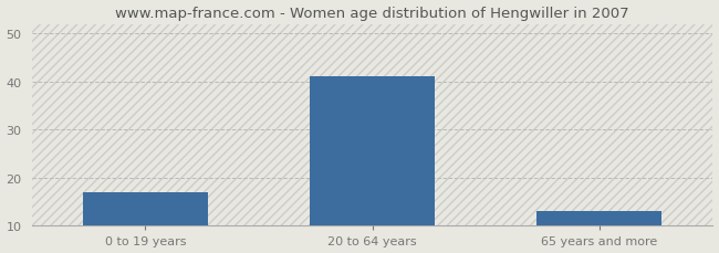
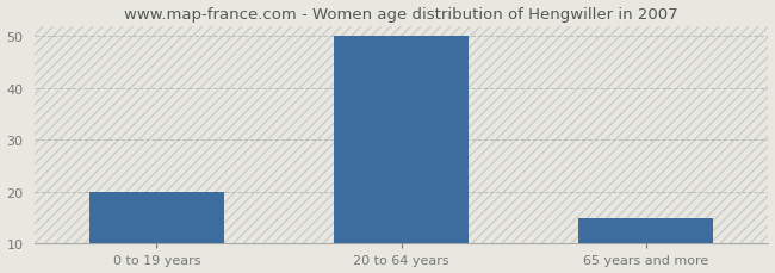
0 to 19 years: 17 -> 20
20 to 64 years: 41 -> 50
65 years and more: 13 -> 15
